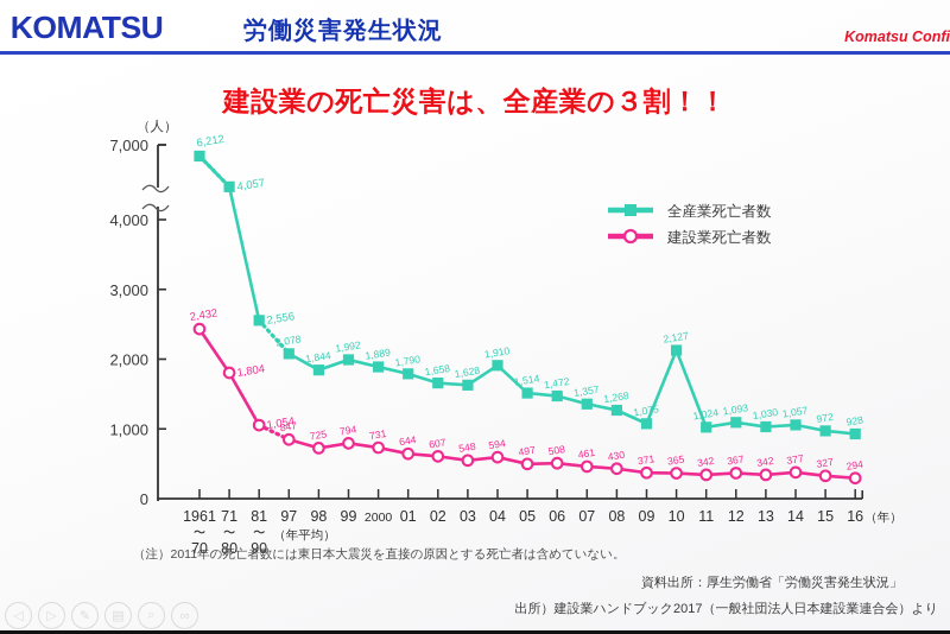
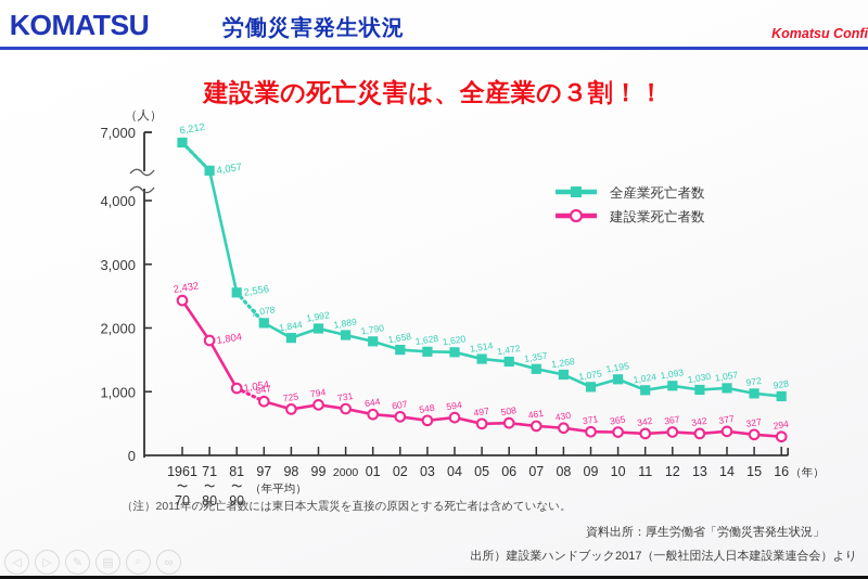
全産業死亡者数/04: 1,910 -> 1,620
全産業死亡者数/10: 2,127 -> 1,195
